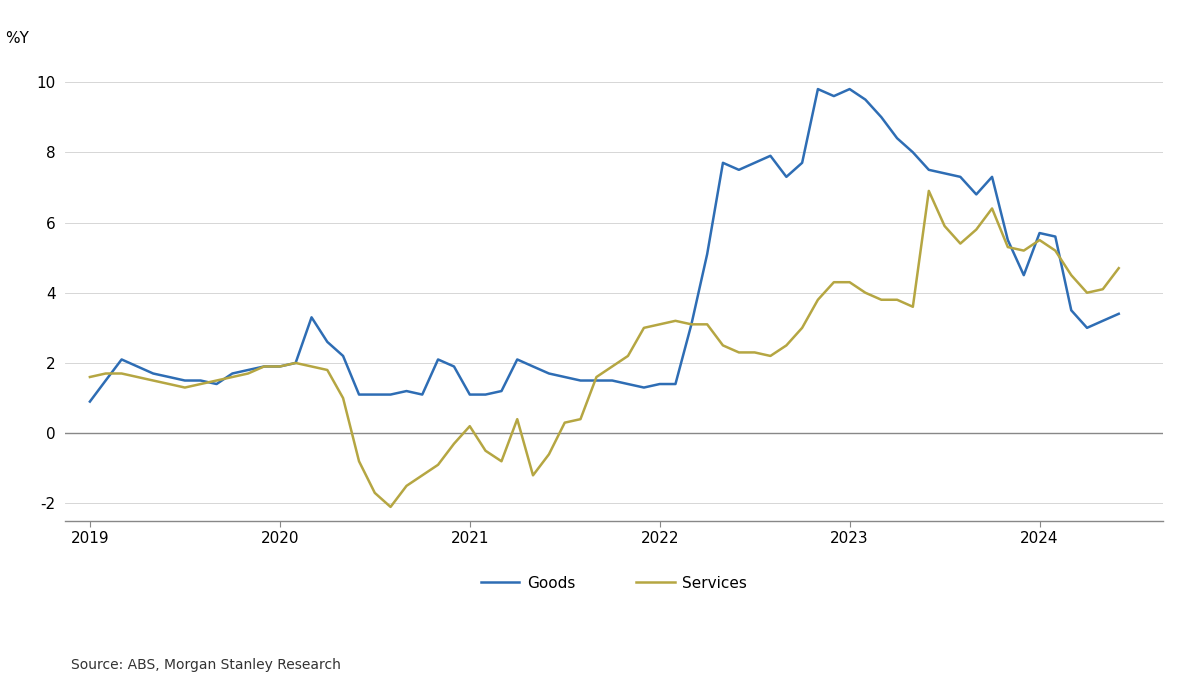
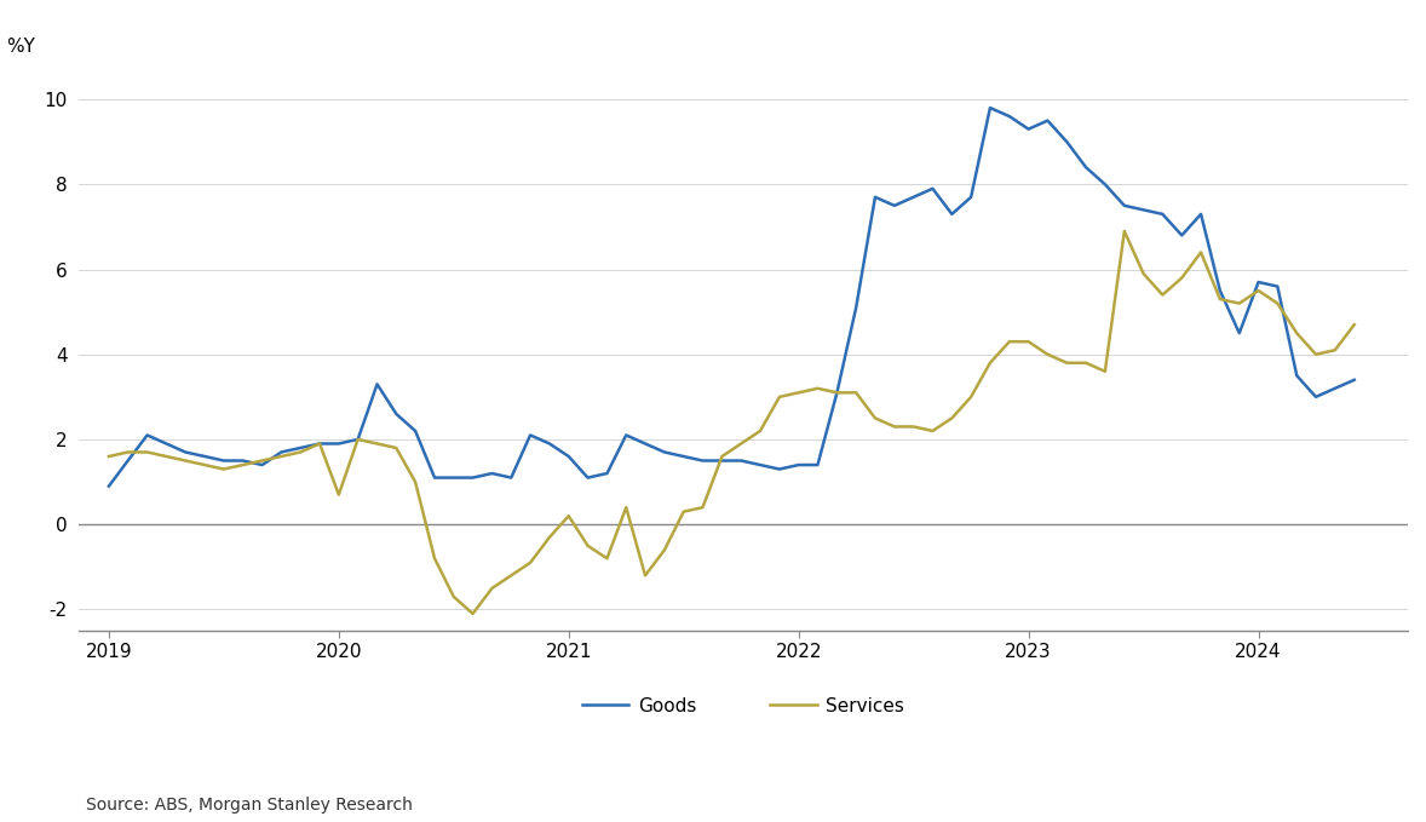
Services/2020: 1.9 -> 0.7
Goods/2021: 1.1 -> 1.6
Goods/2023: 9.8 -> 9.3
